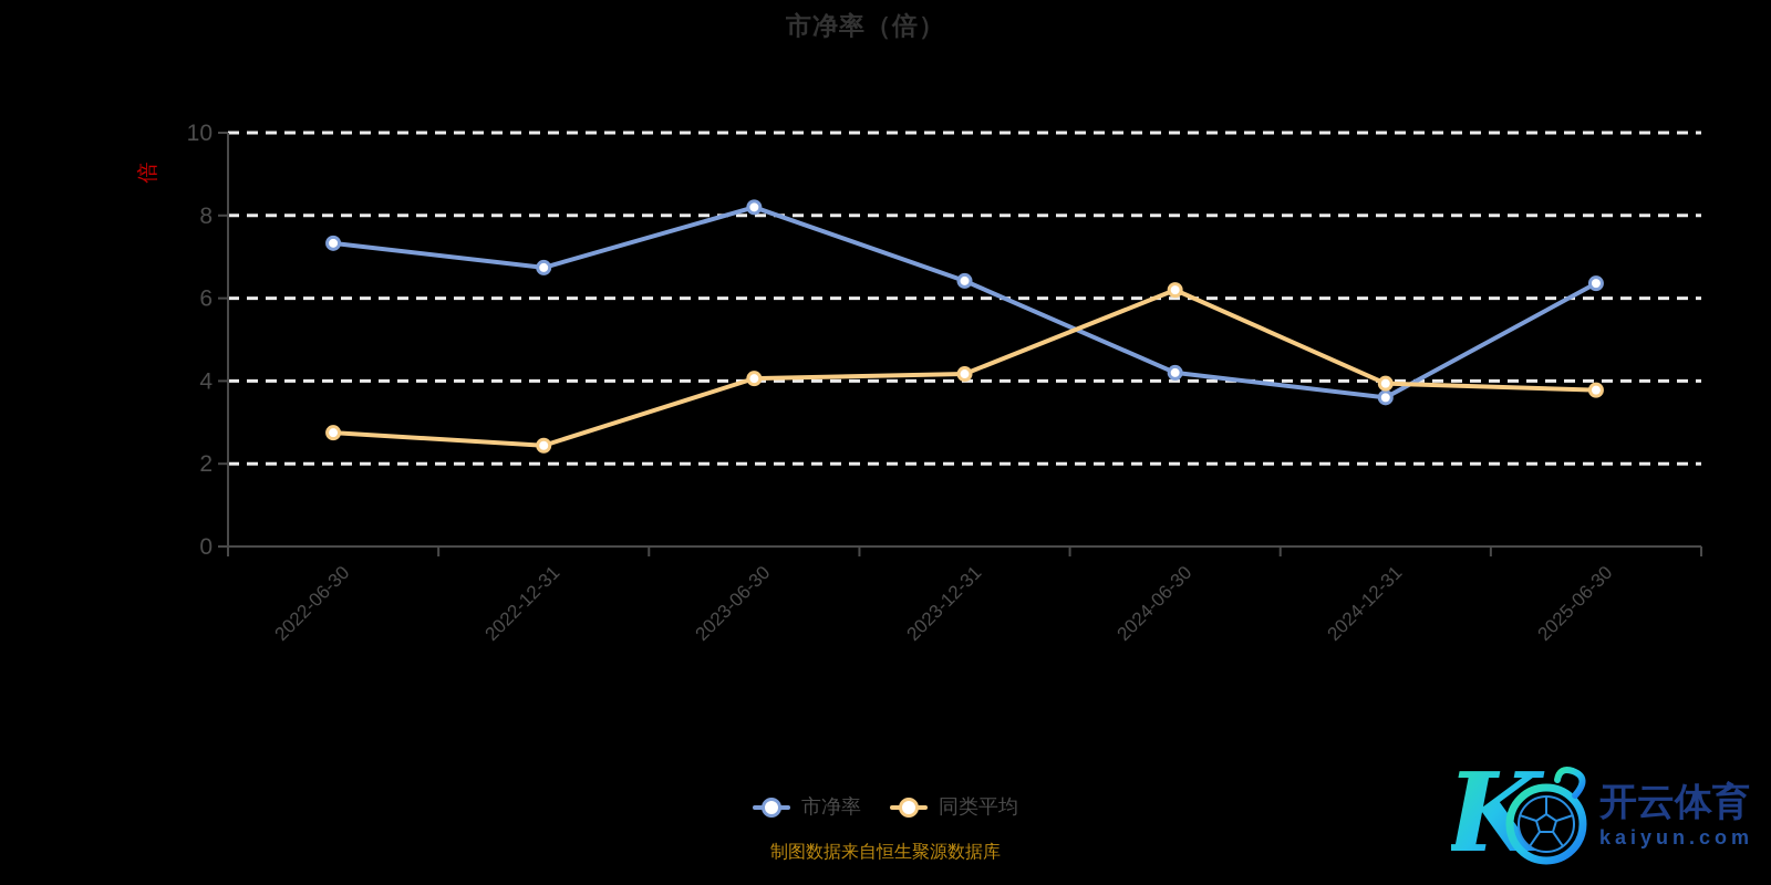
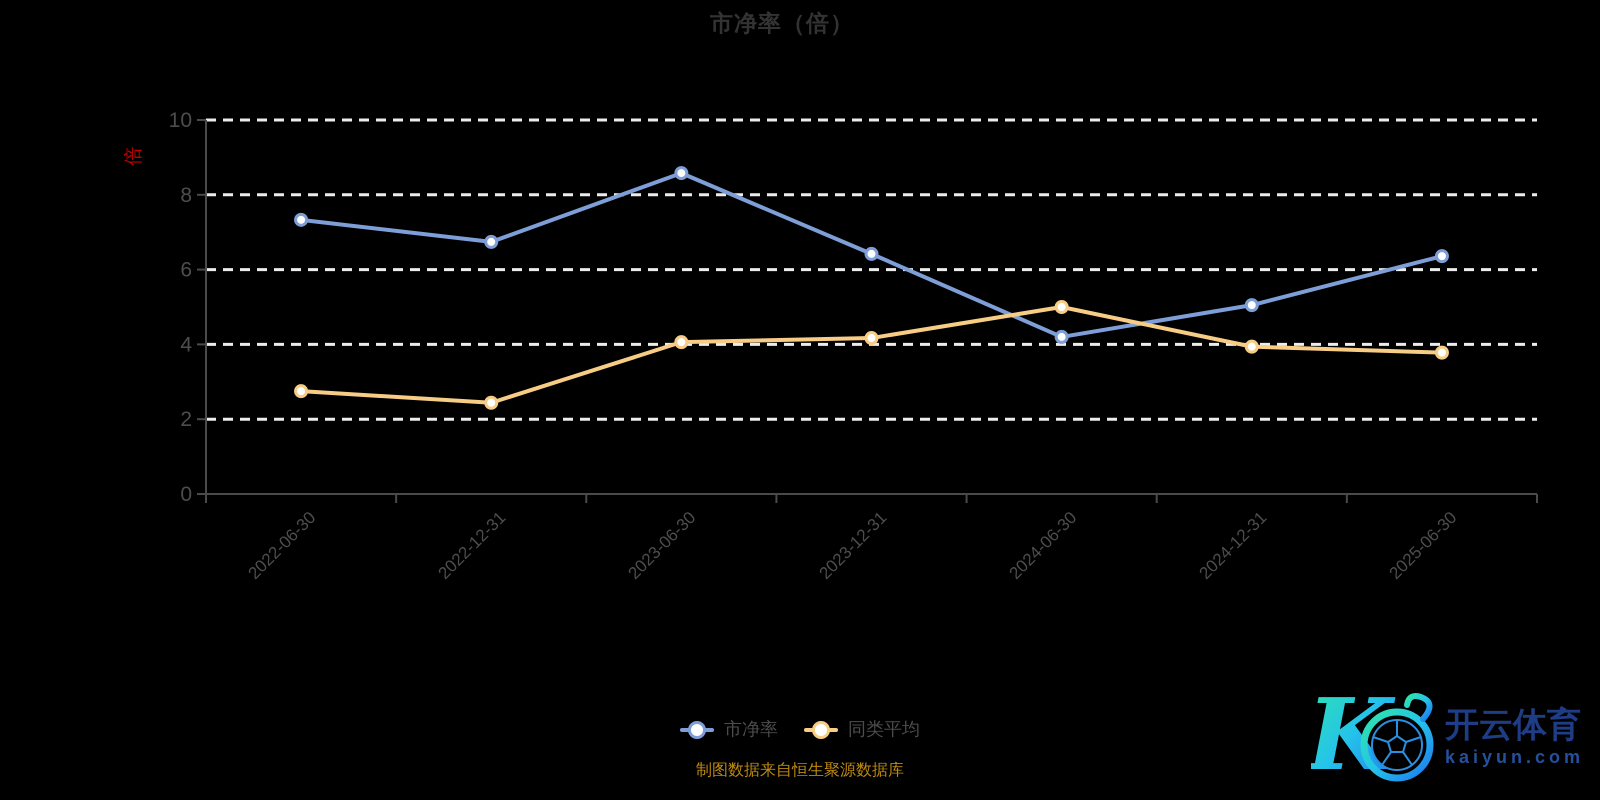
市净率/2023-06-30: 8.2 -> 8.6
同类平均/2024-06-30: 6.2 -> 5.0
市净率/2024-12-31: 3.6 -> 5.0
